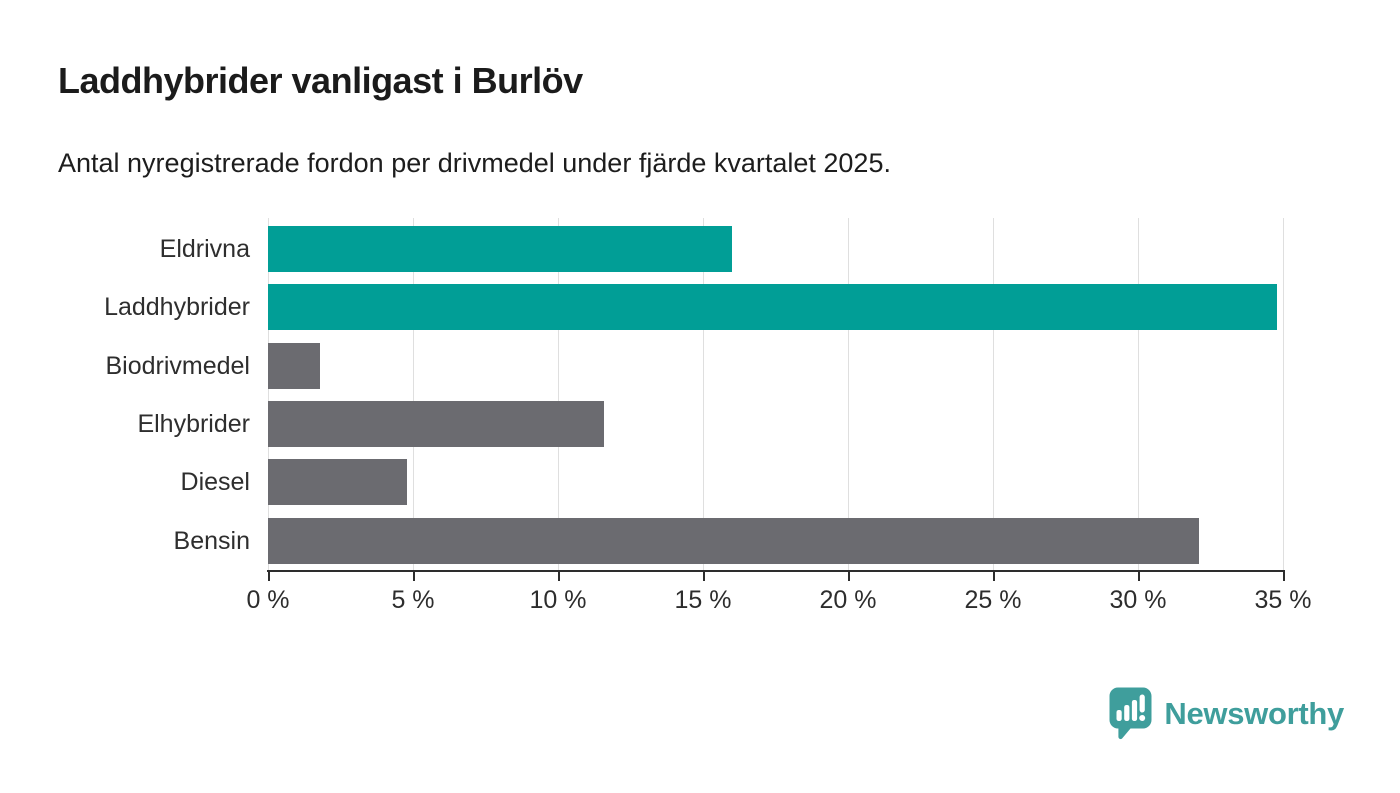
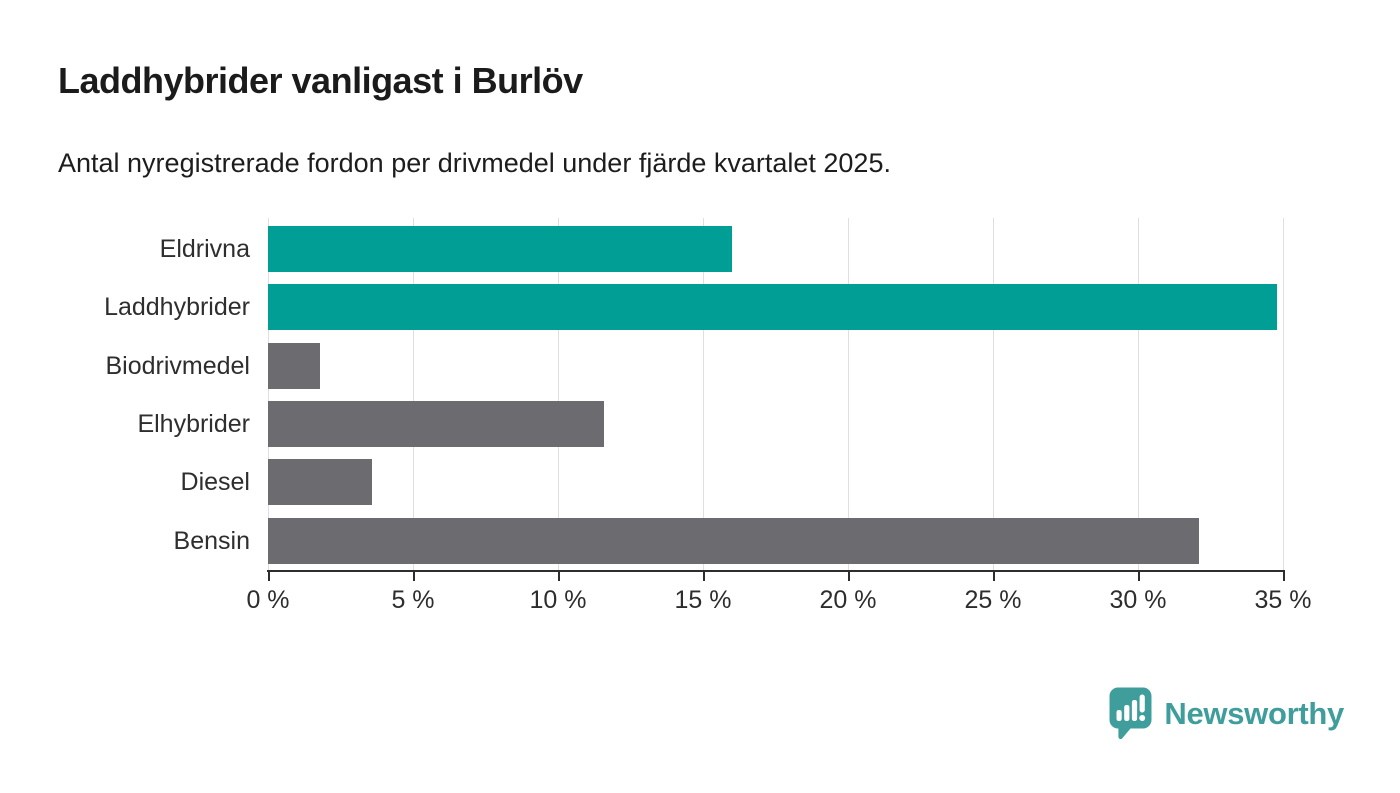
Diesel: 4.8% -> 3.6%
